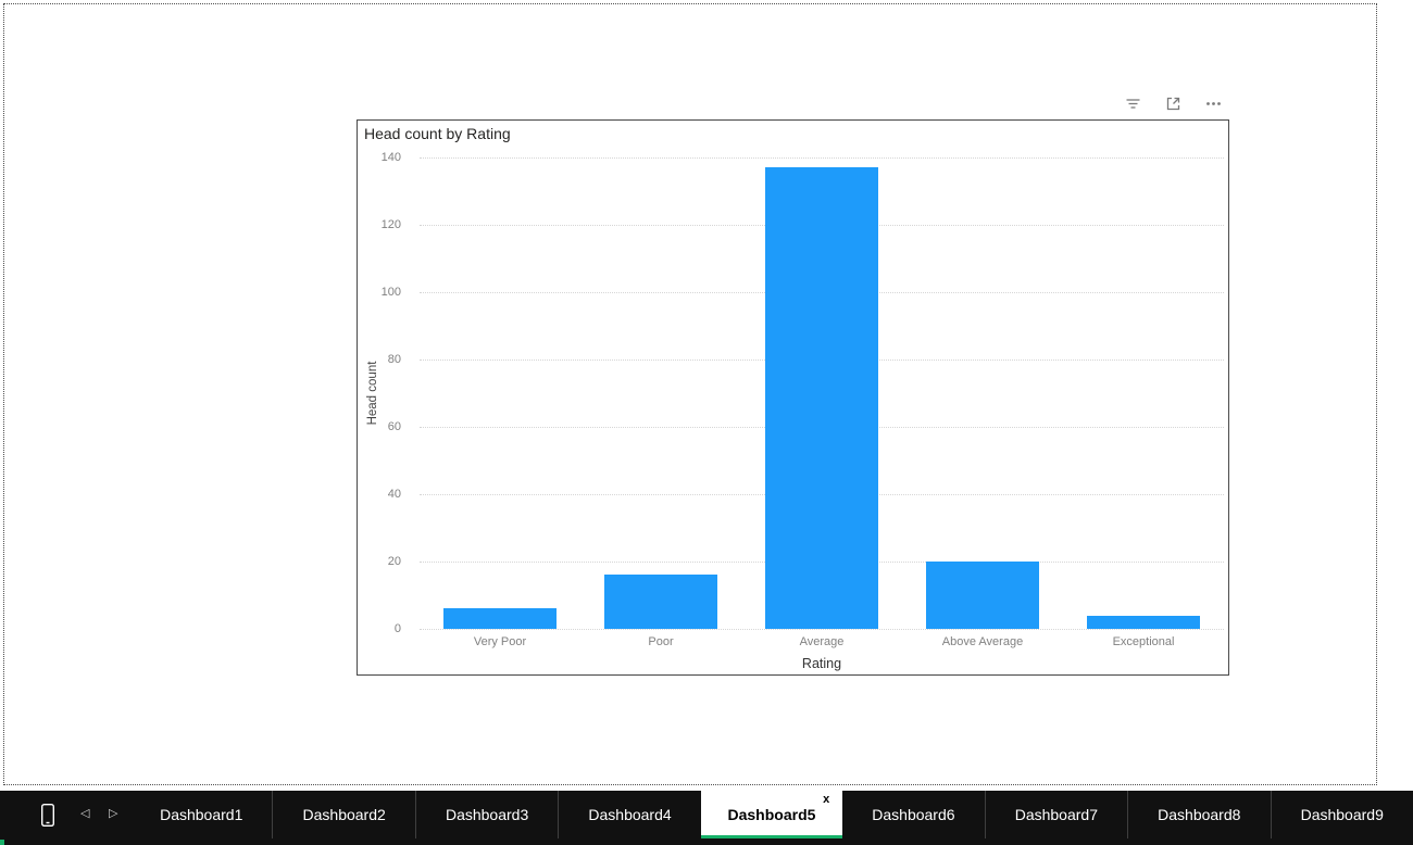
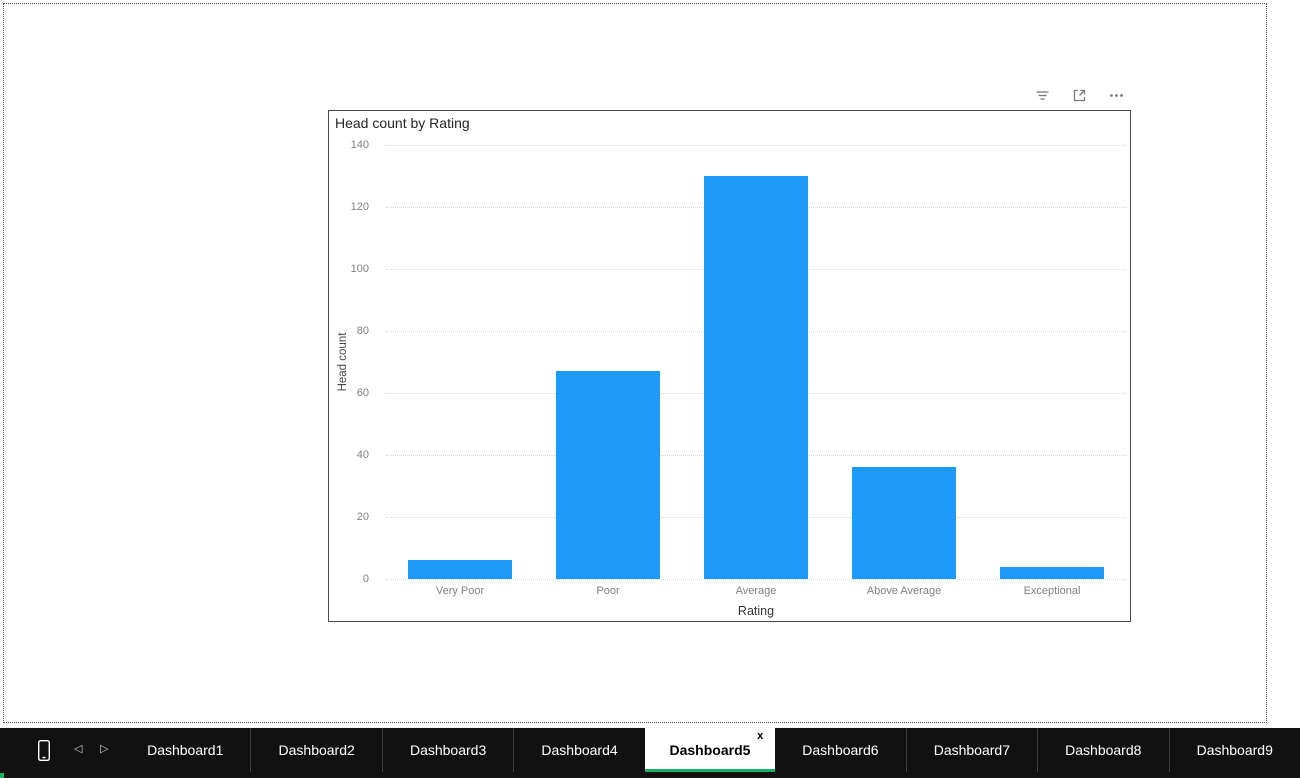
Poor: 16 -> 67
Average: 137 -> 130
Above Average: 20 -> 36
